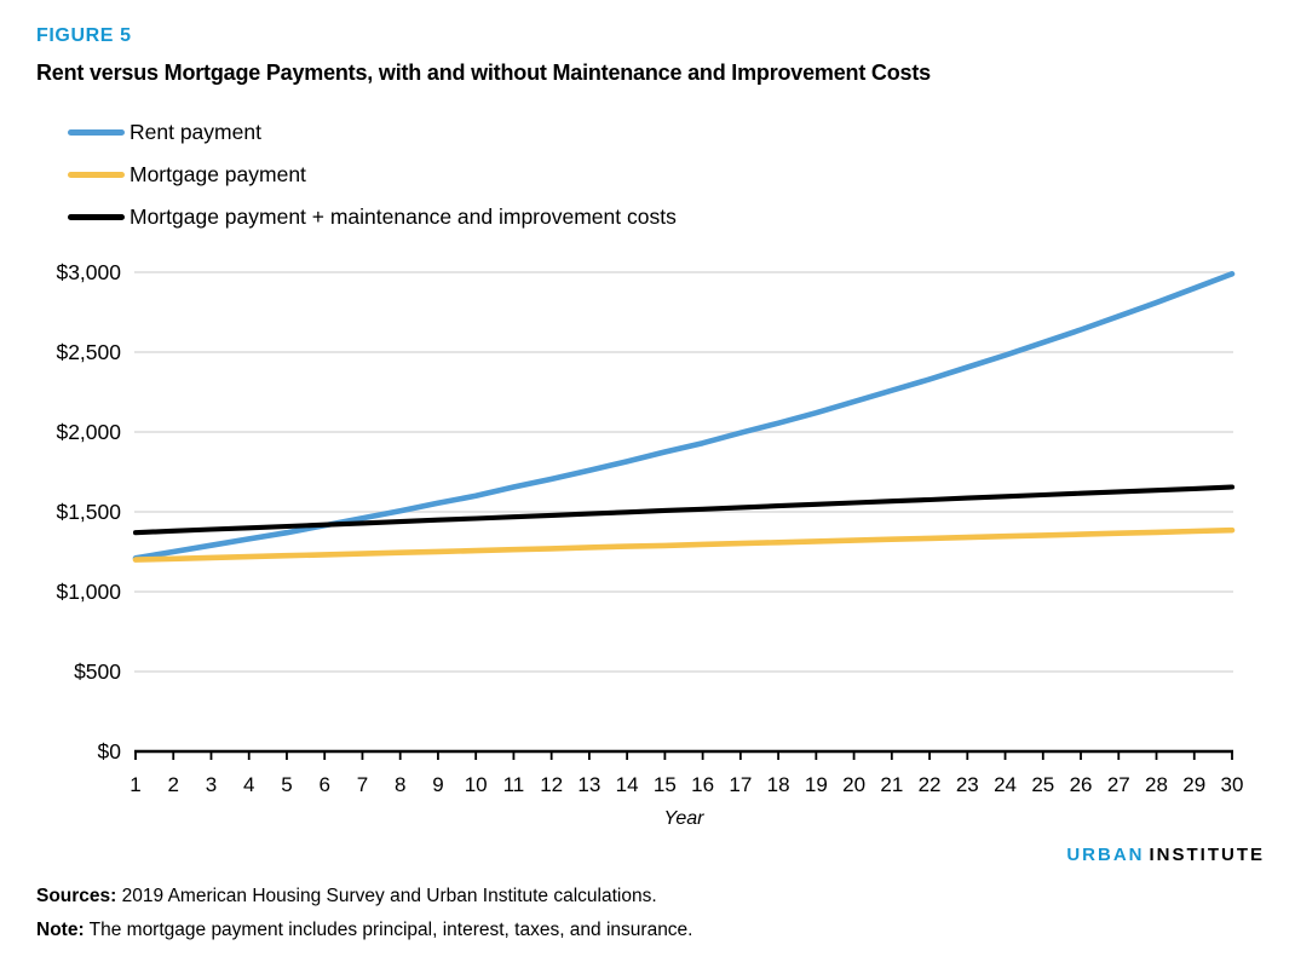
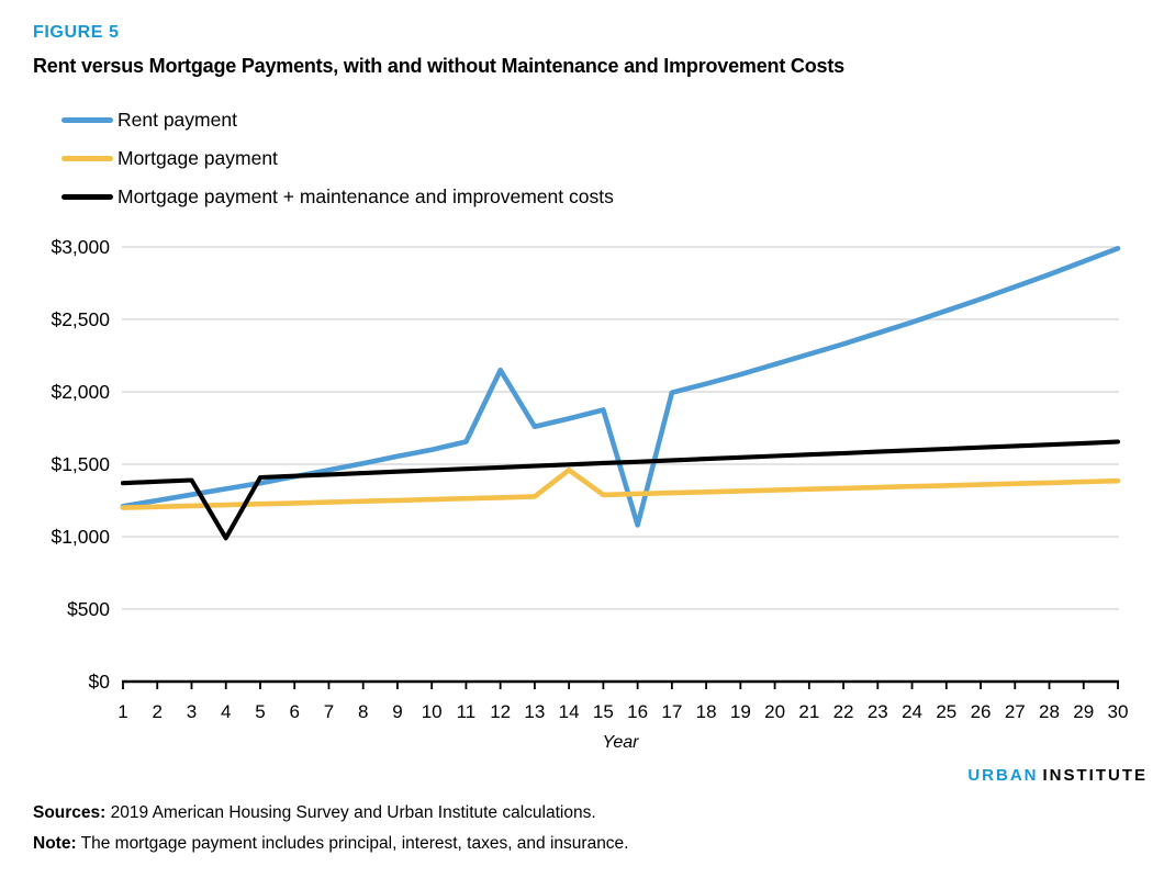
Mortgage payment + maintenance and improvement costs/4: $1400 -> $990
Rent payment/12: $1700 -> $2150
Mortgage payment/14: $1280 -> $1460
Rent payment/16: $1930 -> $1080
